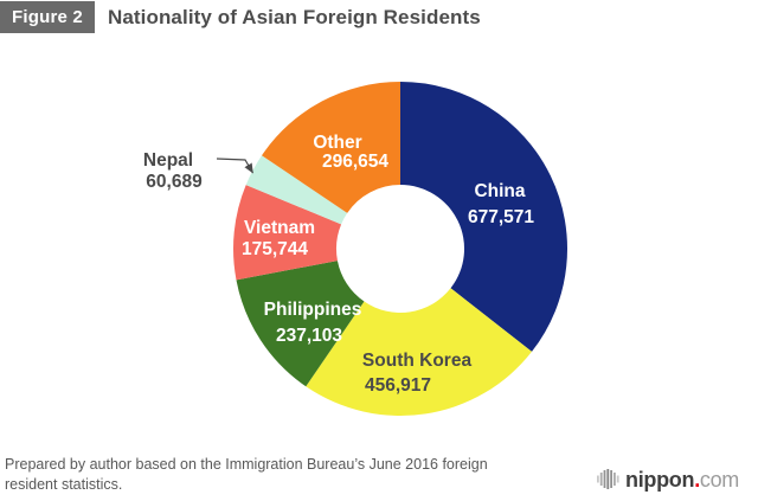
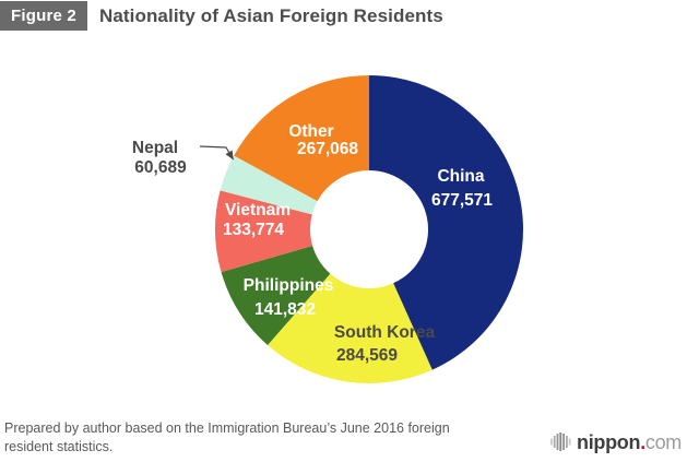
South Korea: 456,917 -> 284,569
Philippines: 237,103 -> 141,832
Vietnam: 175,744 -> 133,774
Other: 296,654 -> 267,068
